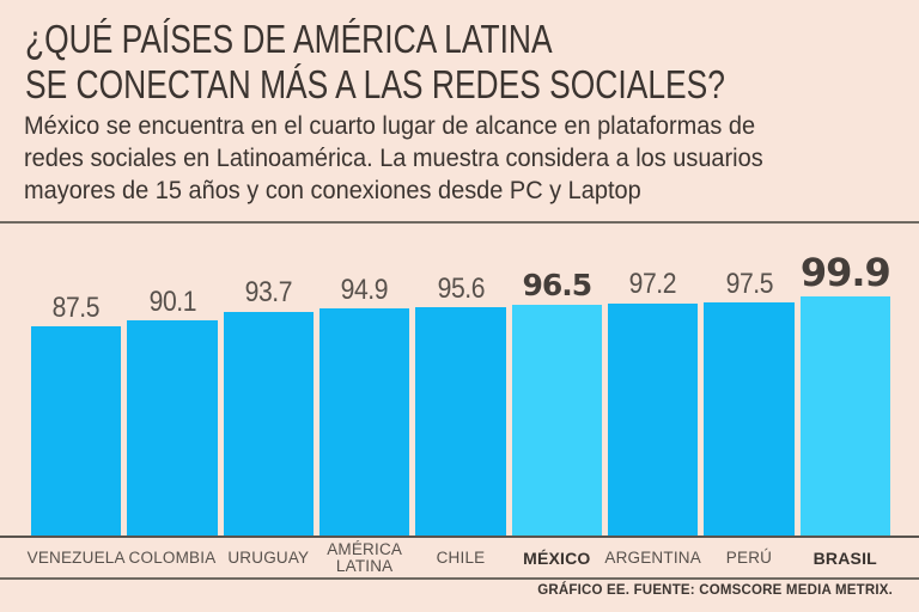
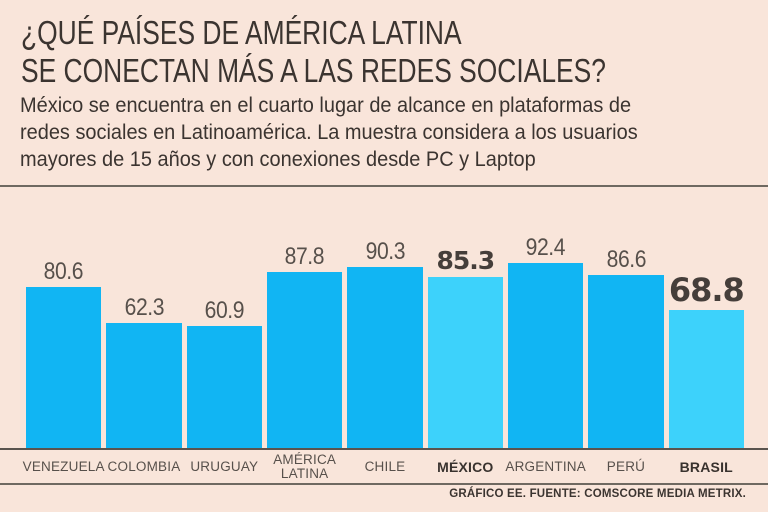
VENEZUELA: 87.5 -> 80.6
COLOMBIA: 90.1 -> 62.3
URUGUAY: 93.7 -> 60.9
AMÉRICA LATINA: 94.9 -> 87.8
CHILE: 95.6 -> 90.3
MÉXICO: 96.5 -> 85.3
ARGENTINA: 97.2 -> 92.4
PERÚ: 97.5 -> 86.6
BRASIL: 99.9 -> 68.8
